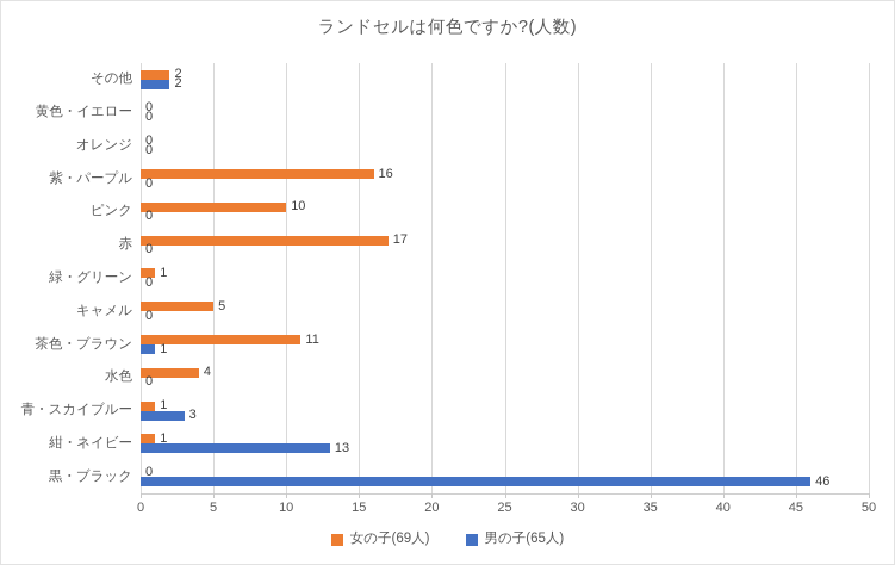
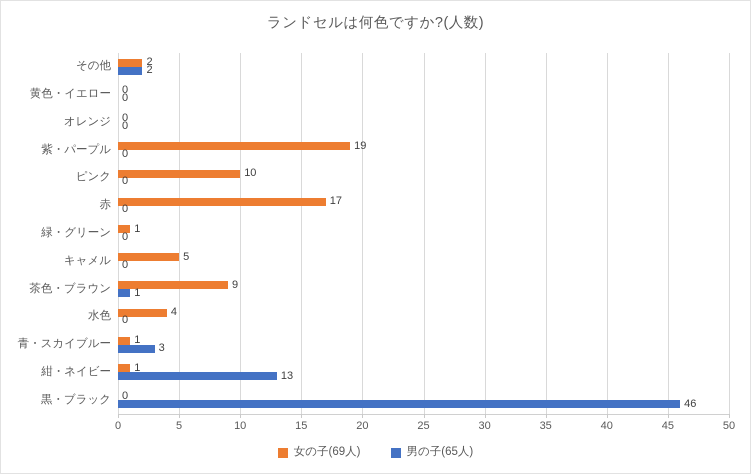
女の子(69人)/紫・パープル: 16 -> 19
女の子(69人)/茶色・ブラウン: 11 -> 9
